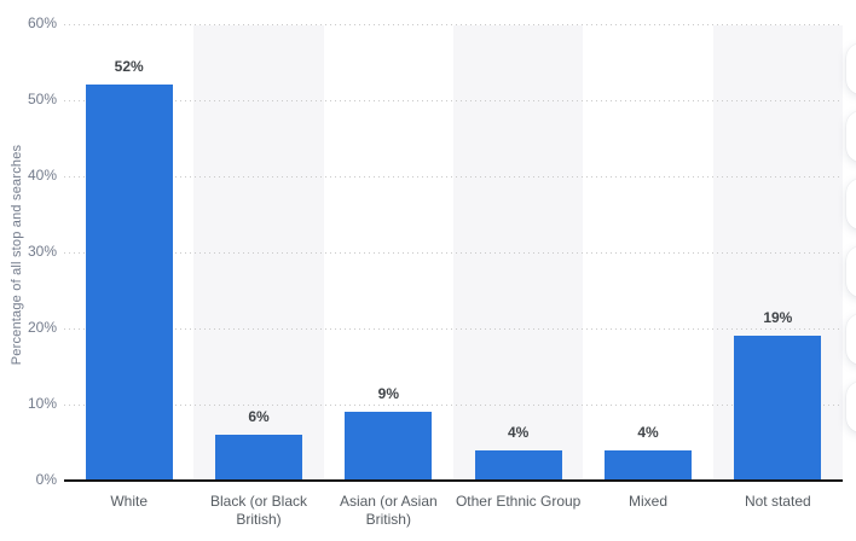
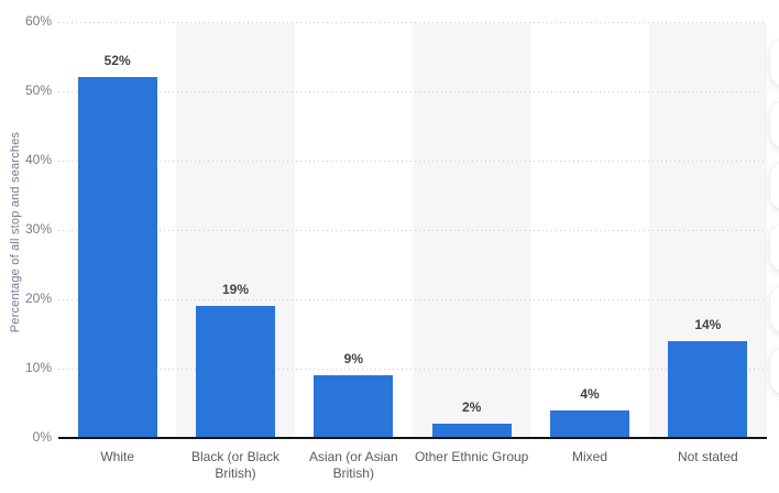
Black (or Black British): 6% -> 19%
Other Ethnic Group: 4% -> 2%
Not stated: 19% -> 14%
